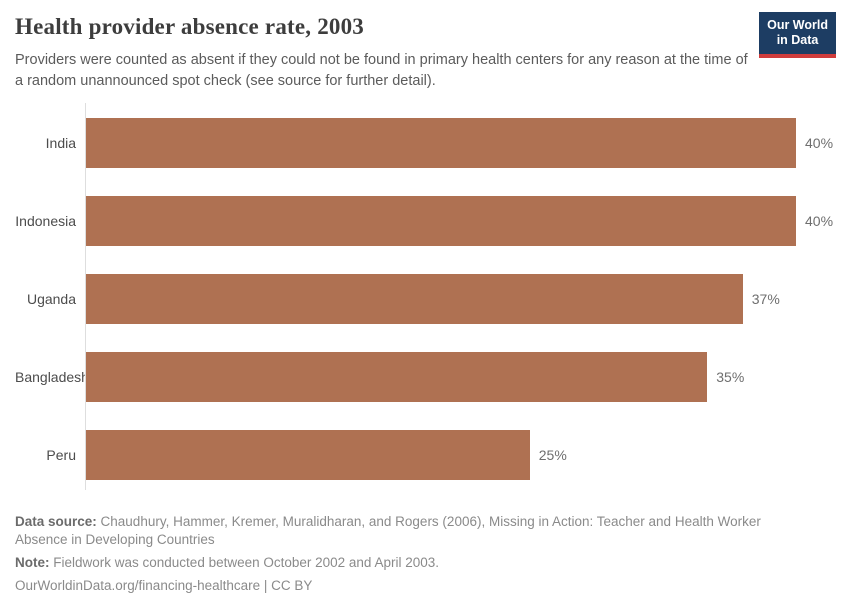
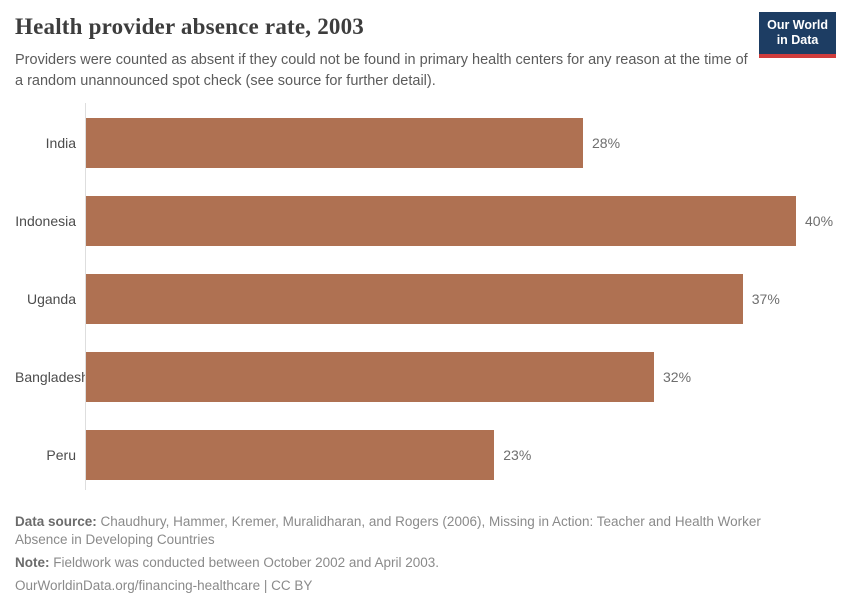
India: 40% -> 28%
Bangladesh: 35% -> 32%
Peru: 25% -> 23%
